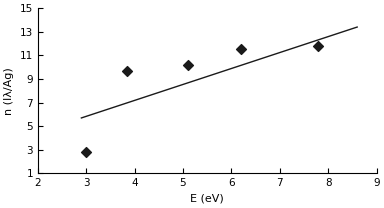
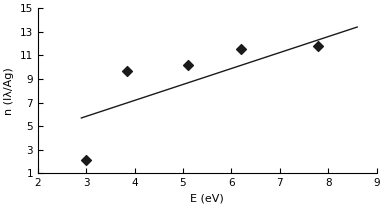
3: 2.8 -> 2.1
